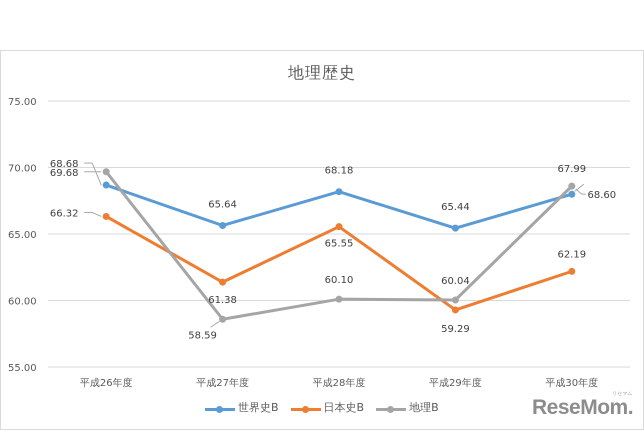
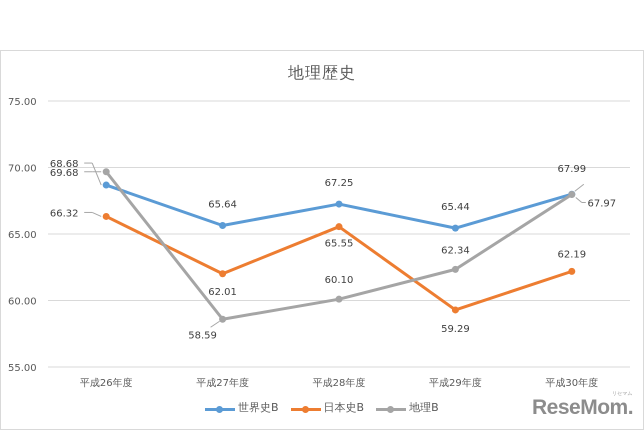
日本史B/平成27年度: 61.38 -> 62.01
世界史B/平成28年度: 68.18 -> 67.25
地理B/平成29年度: 60.04 -> 62.34
地理B/平成30年度: 68.60 -> 67.97
